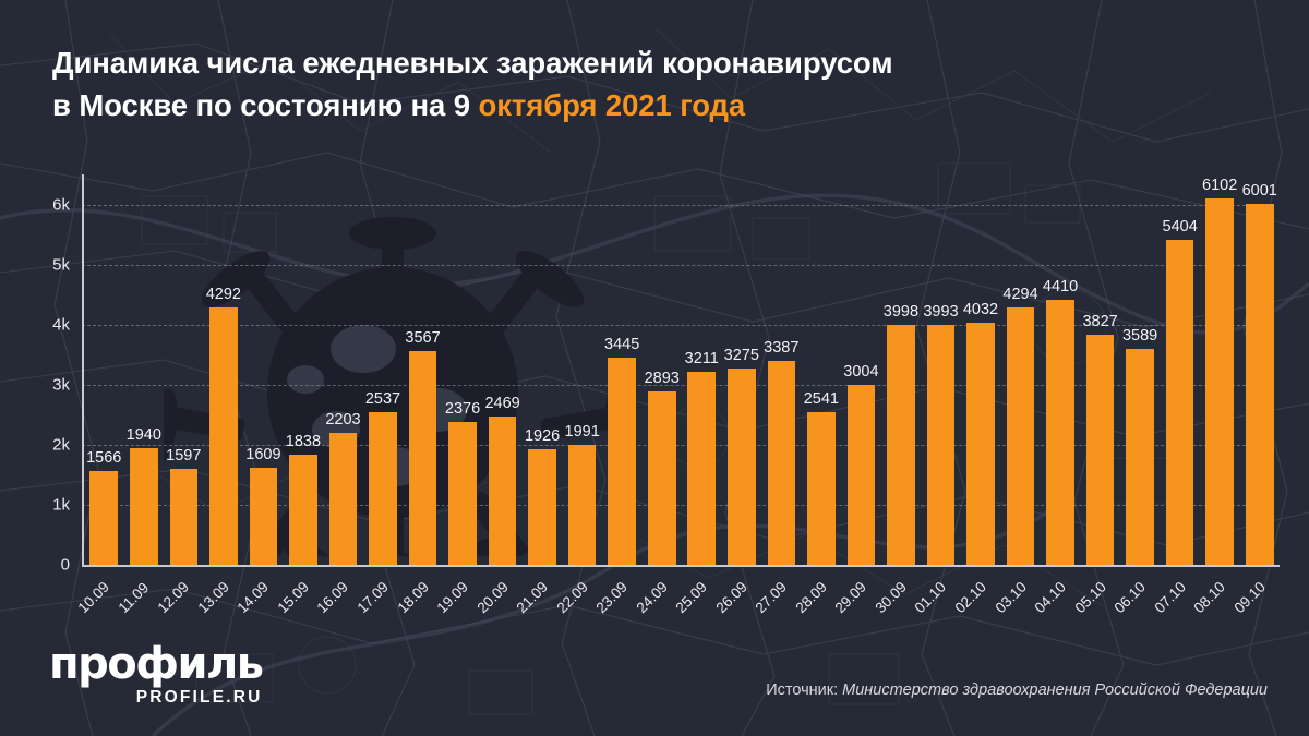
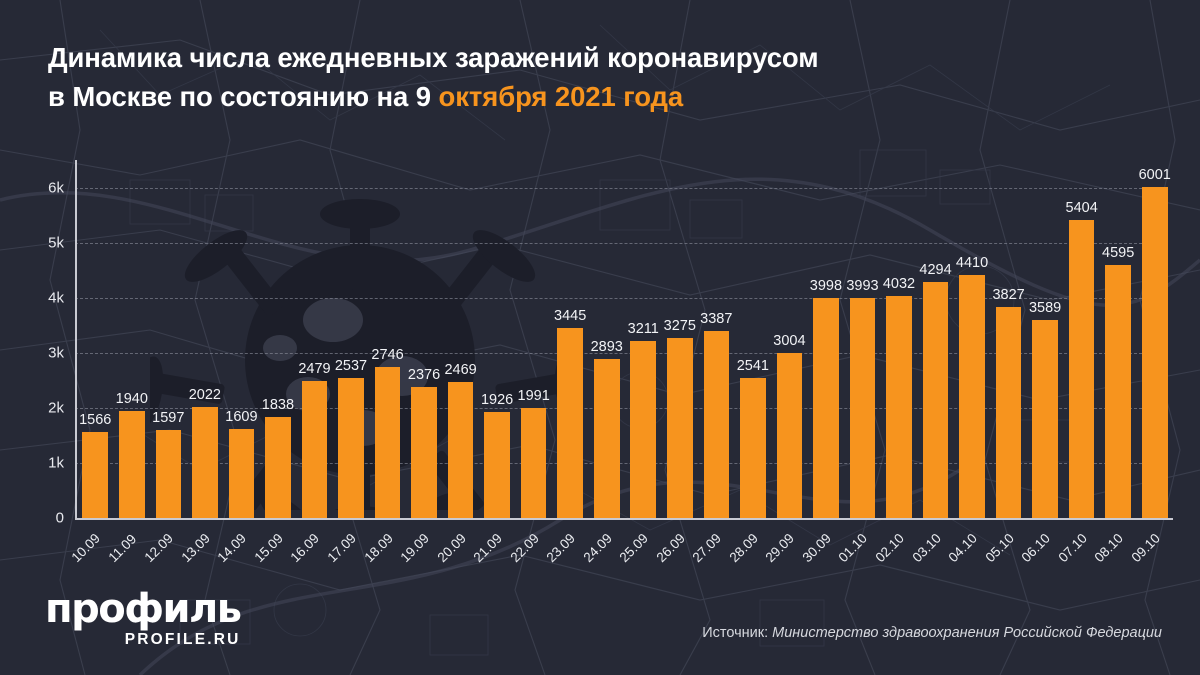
13.09: 4292 -> 2022
16.09: 2203 -> 2479
18.09: 3567 -> 2746
08.10: 6102 -> 4595
